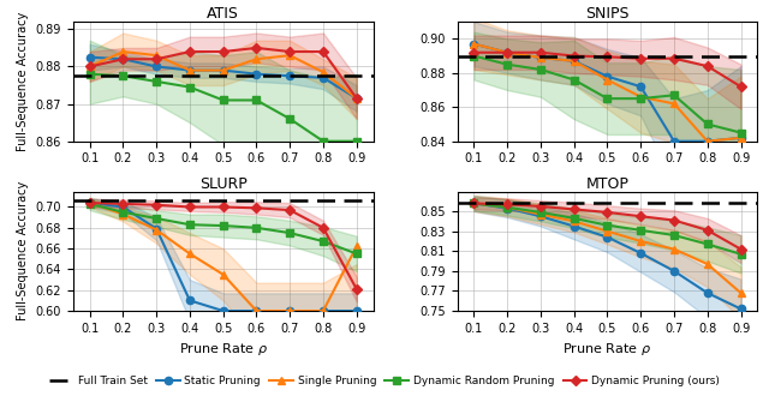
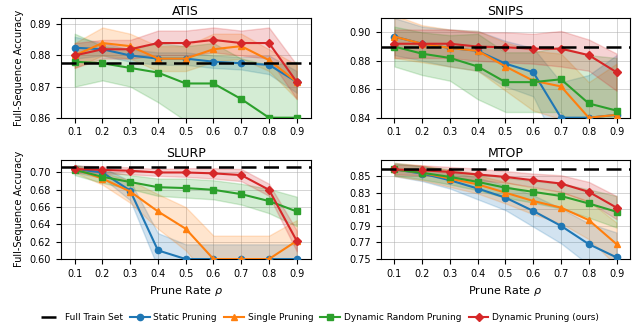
SLURP/Single Pruning/0.9: 0.662 -> 0.621
